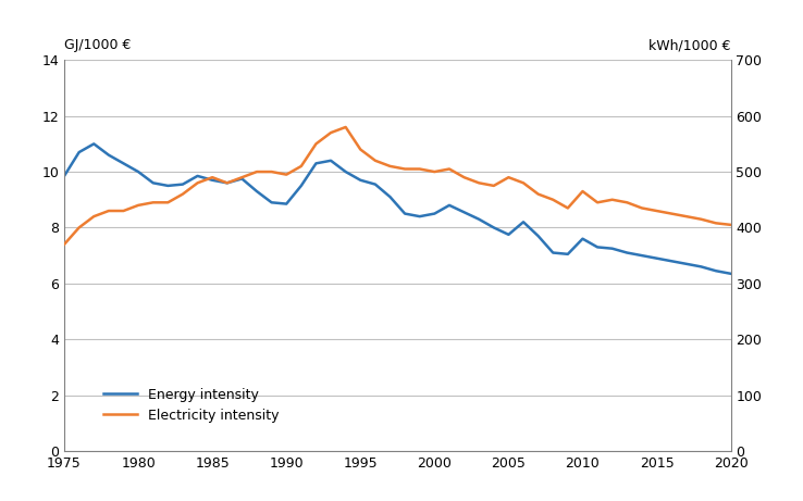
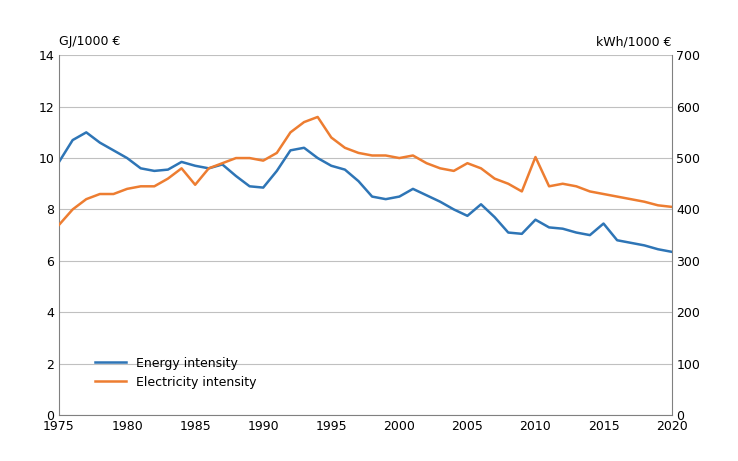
Electricity intensity/1985: 490 -> 448
Electricity intensity/2010: 465 -> 502
Energy intensity/2015: 6.90 -> 7.45
